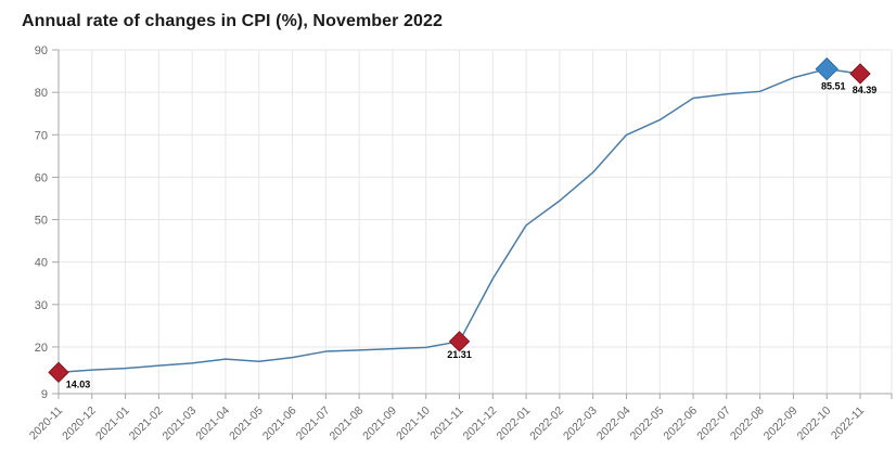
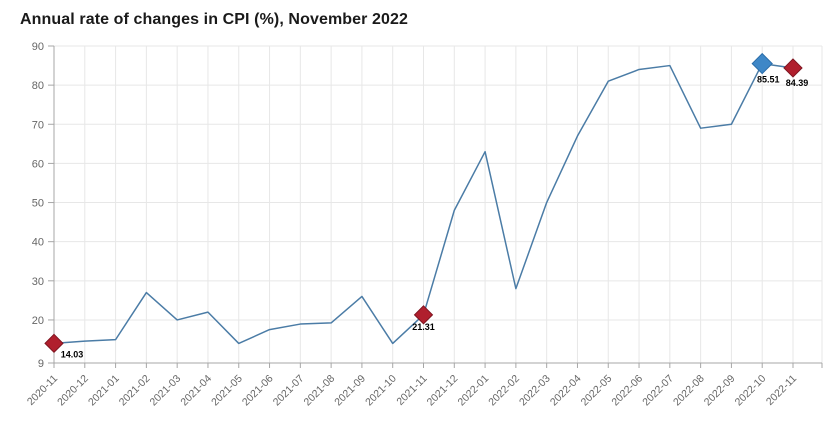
2021-02: 16 -> 27
2021-03: 16 -> 20
2021-04: 17 -> 22
2021-05: 17 -> 14
2021-09: 20 -> 26
2021-10: 20 -> 14
2021-12: 36 -> 48
2022-01: 49 -> 63
2022-02: 54 -> 28
2022-03: 61 -> 50
2022-04: 70 -> 67
2022-05: 74 -> 81
2022-06: 79 -> 84
2022-07: 80 -> 85
2022-08: 80 -> 69
2022-09: 83 -> 70
